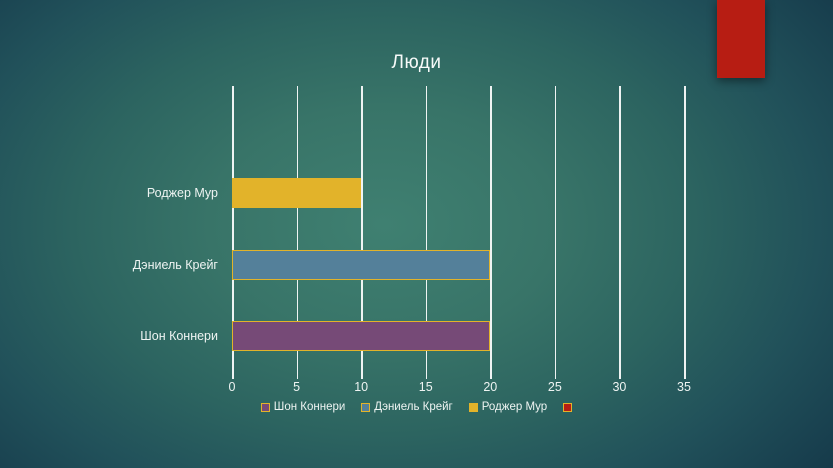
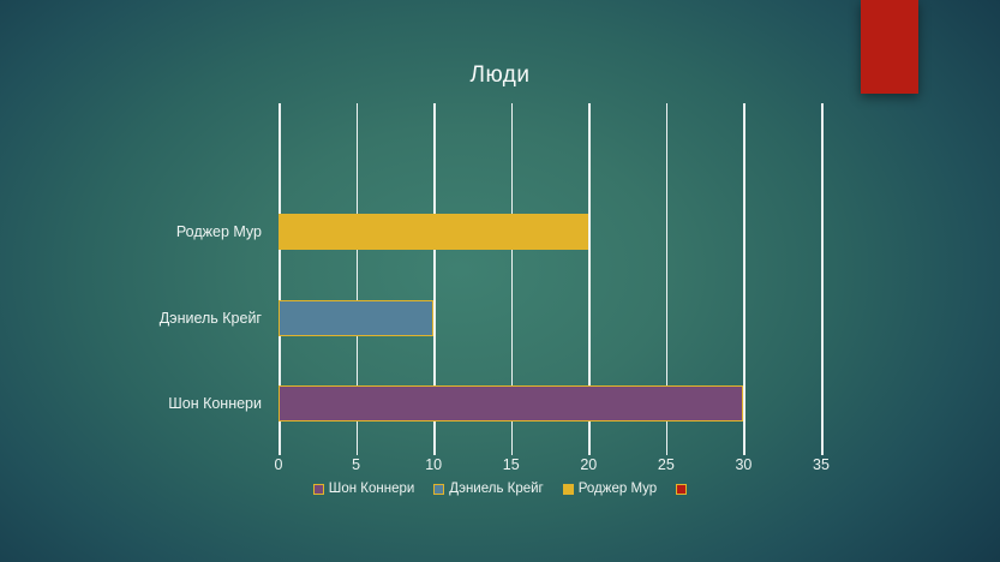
Роджер Мур: 10 -> 20
Дэниель Крейг: 20 -> 10
Шон Коннери: 20 -> 30
